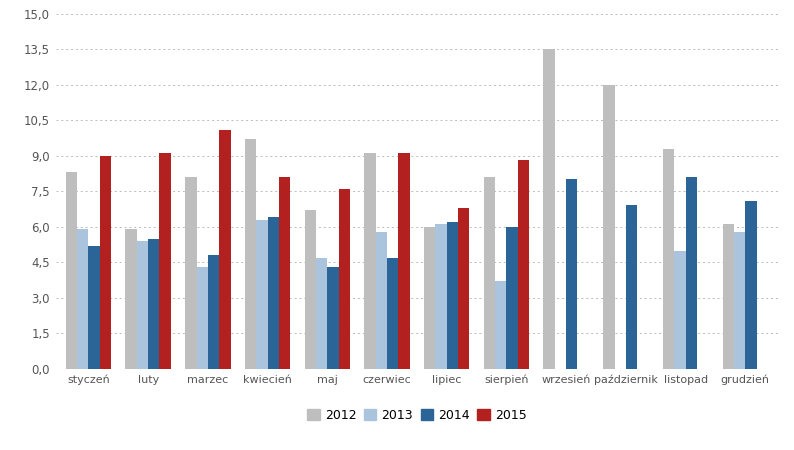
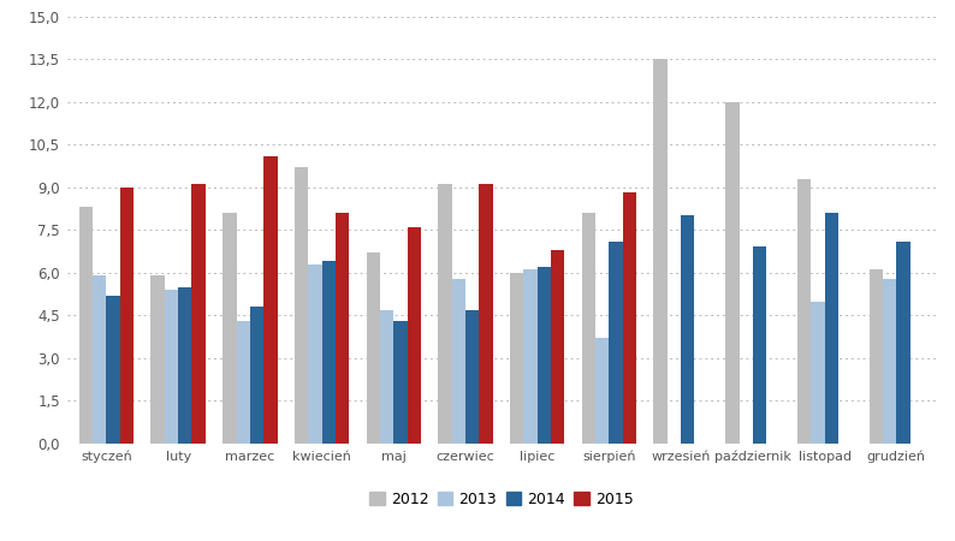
2014/sierpień: 6,0 -> 7,1
